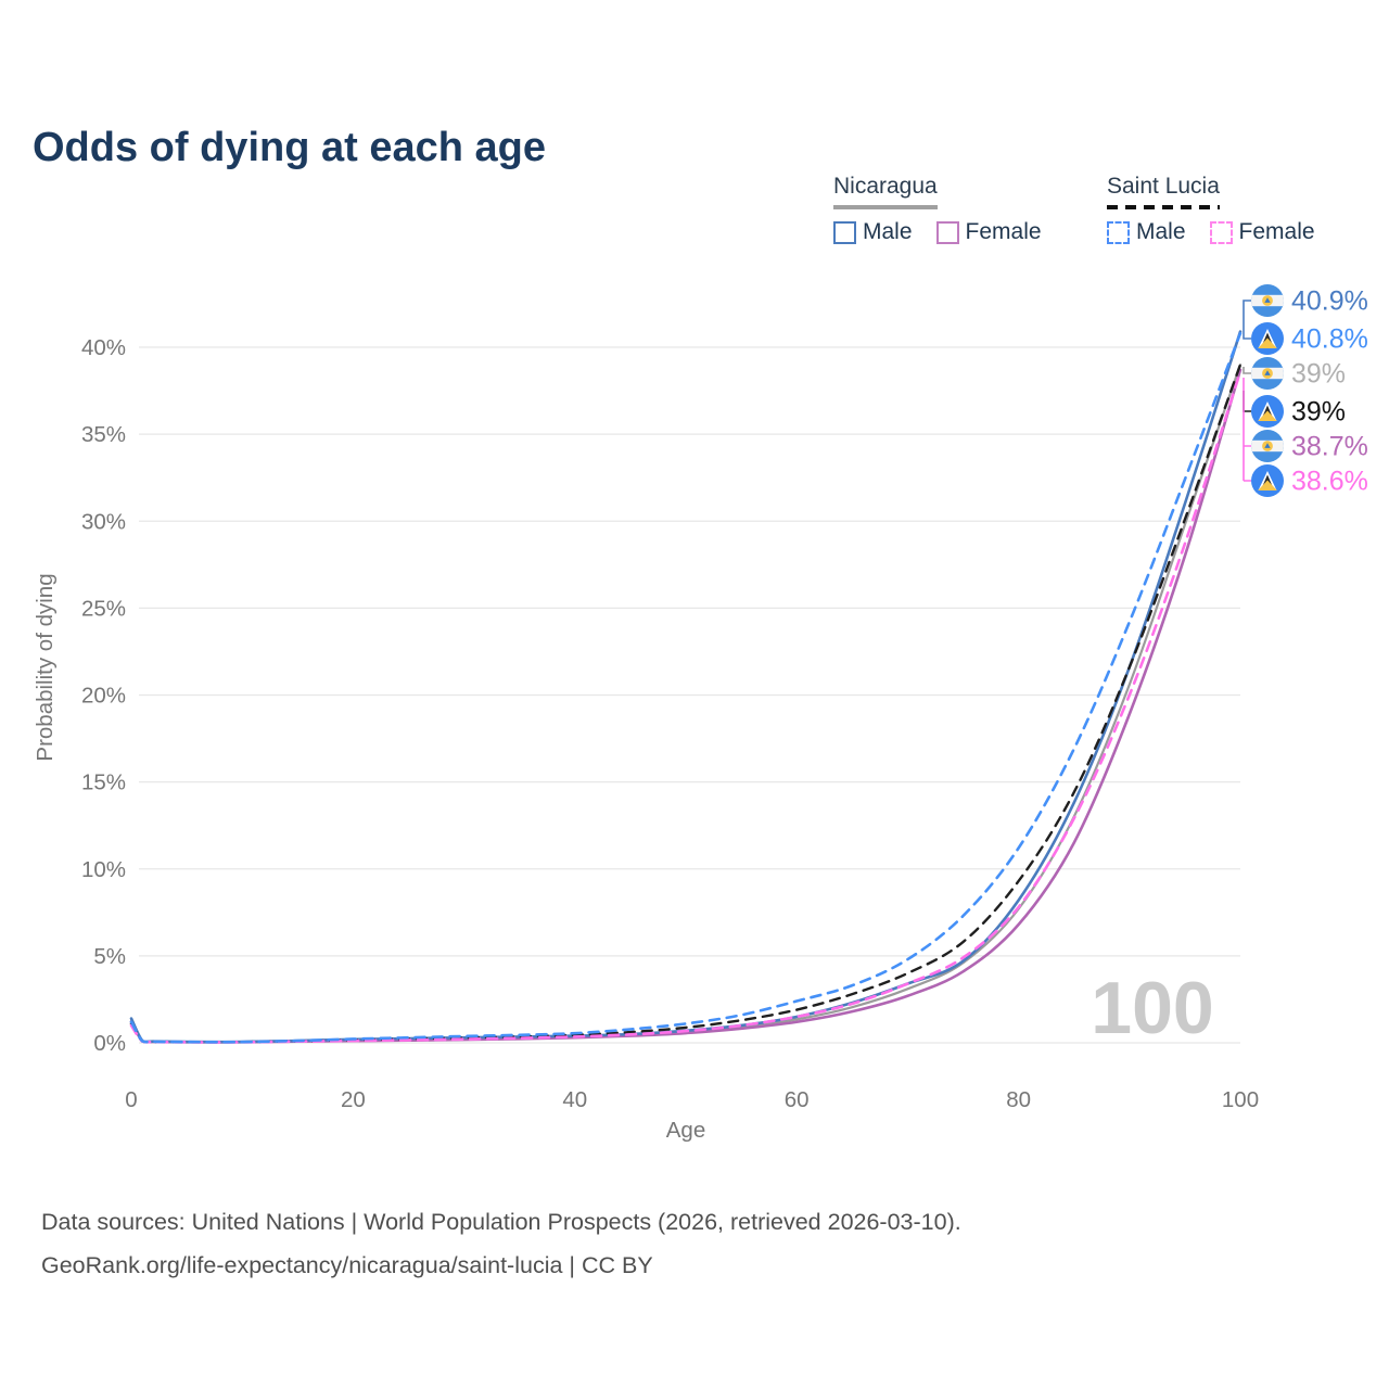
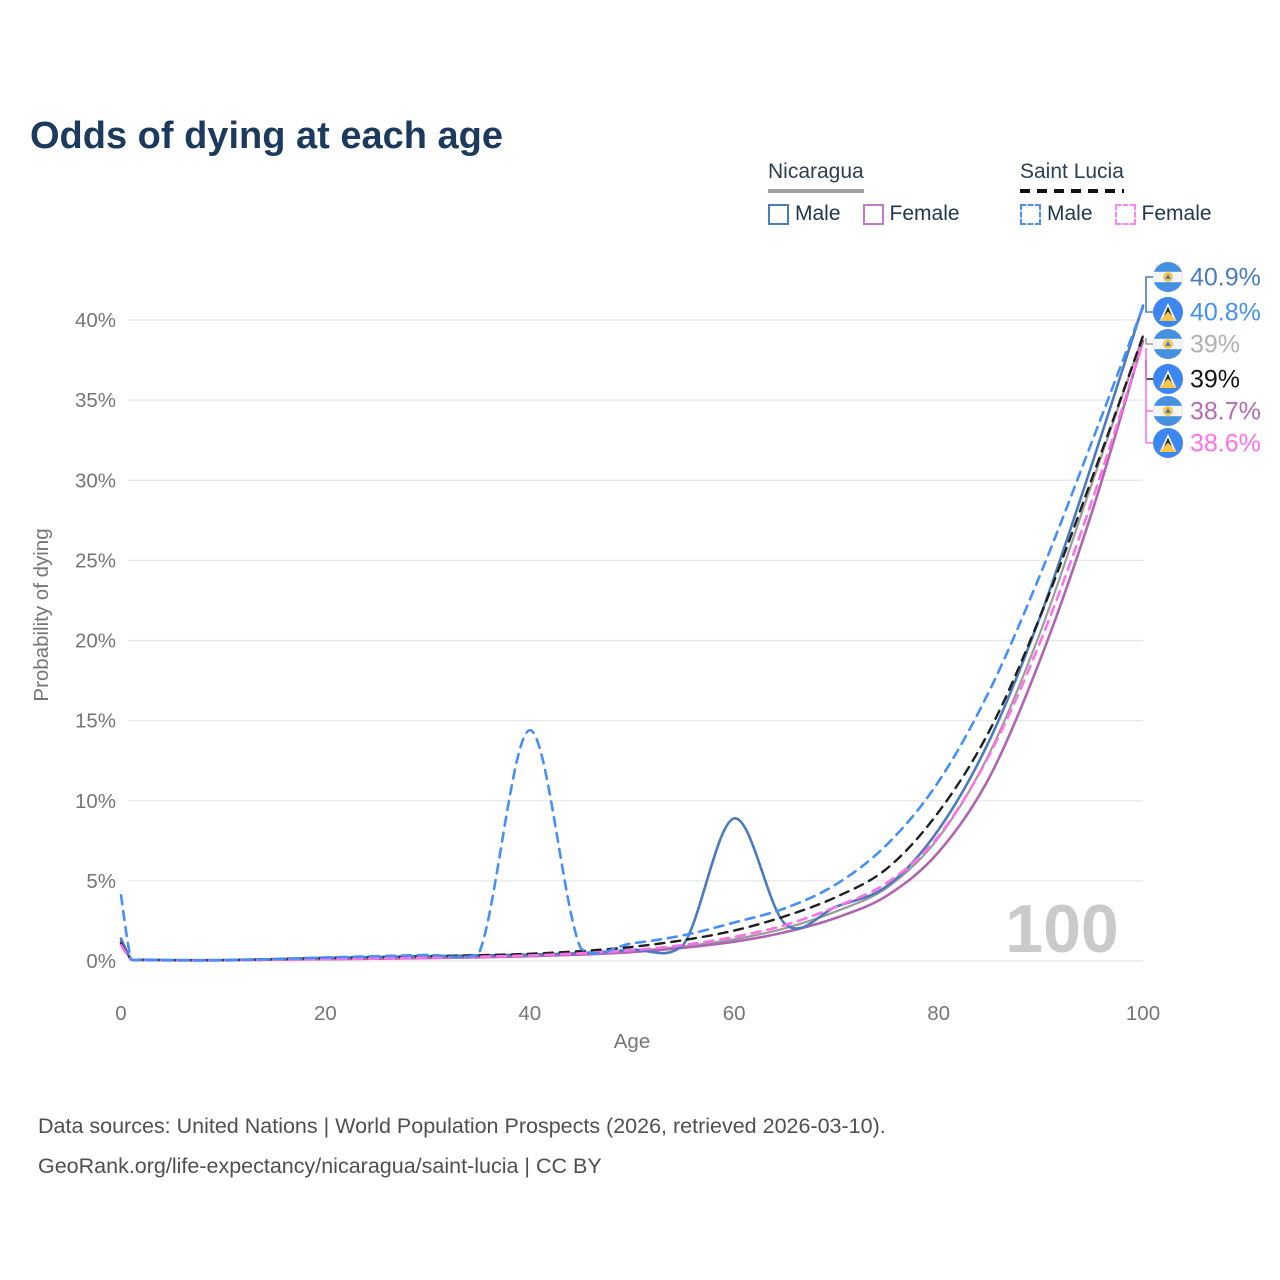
Saint Lucia Male/0: 1.2% -> 4.1%
Saint Lucia Male/40: 0.6% -> 14.4%
Nicaragua Male/60: 1.5% -> 8.9%
